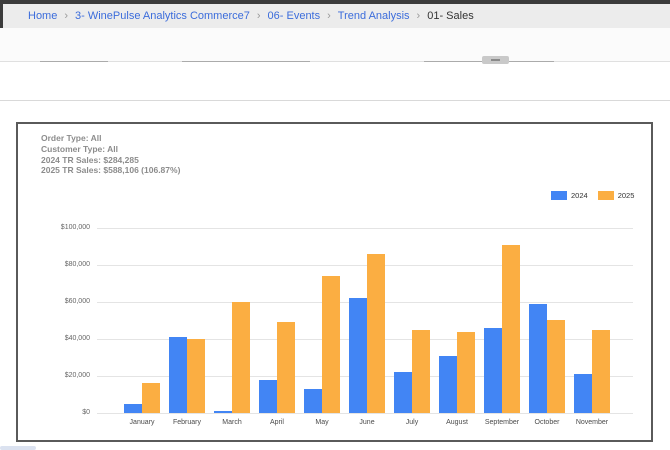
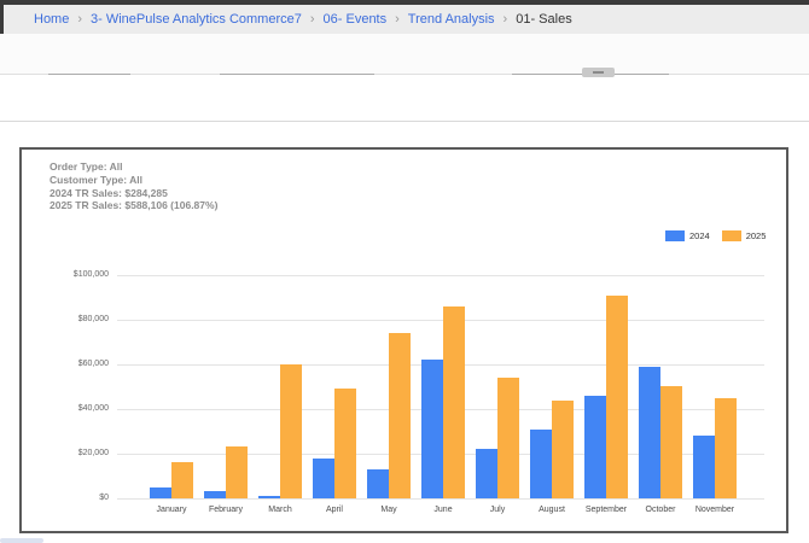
2024/February: $41000 -> $3000
2025/February: $40000 -> $23000
2025/July: $45000 -> $54000
2024/November: $21000 -> $28000
